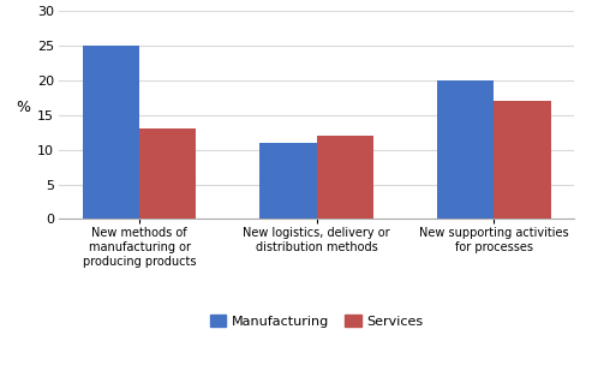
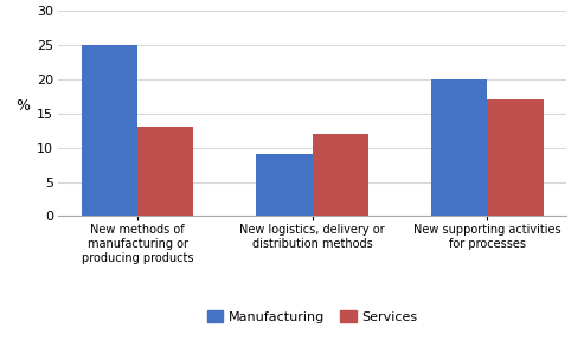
Manufacturing/New logistics, delivery or distribution methods: 11 -> 9
